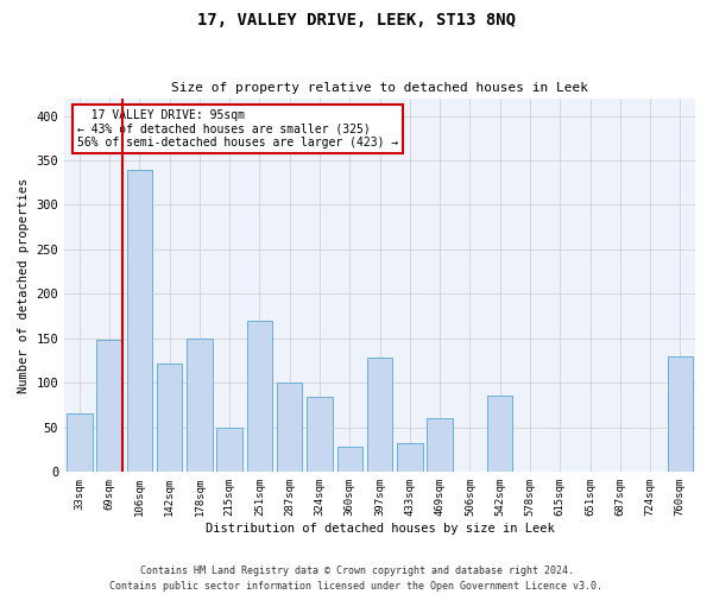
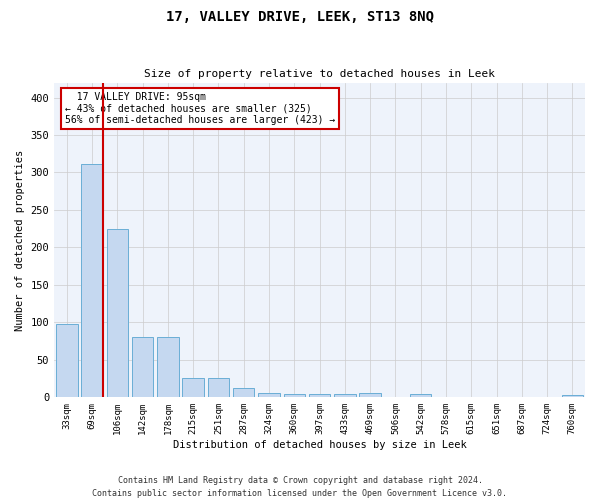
33sqm: 66 -> 98
69sqm: 148 -> 311
106sqm: 340 -> 225
142sqm: 122 -> 80
178sqm: 150 -> 80
215sqm: 50 -> 26
251sqm: 170 -> 26
287sqm: 100 -> 12
324sqm: 84 -> 6
360sqm: 28 -> 5
397sqm: 128 -> 5
433sqm: 32 -> 5
469sqm: 60 -> 6
542sqm: 86 -> 5
760sqm: 130 -> 3
